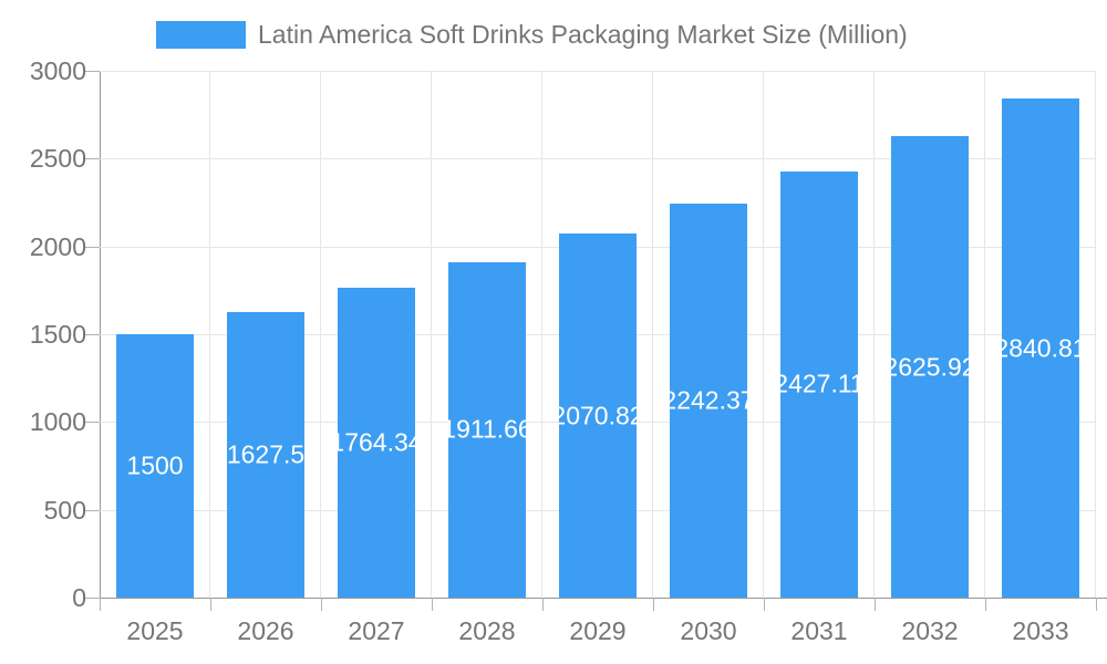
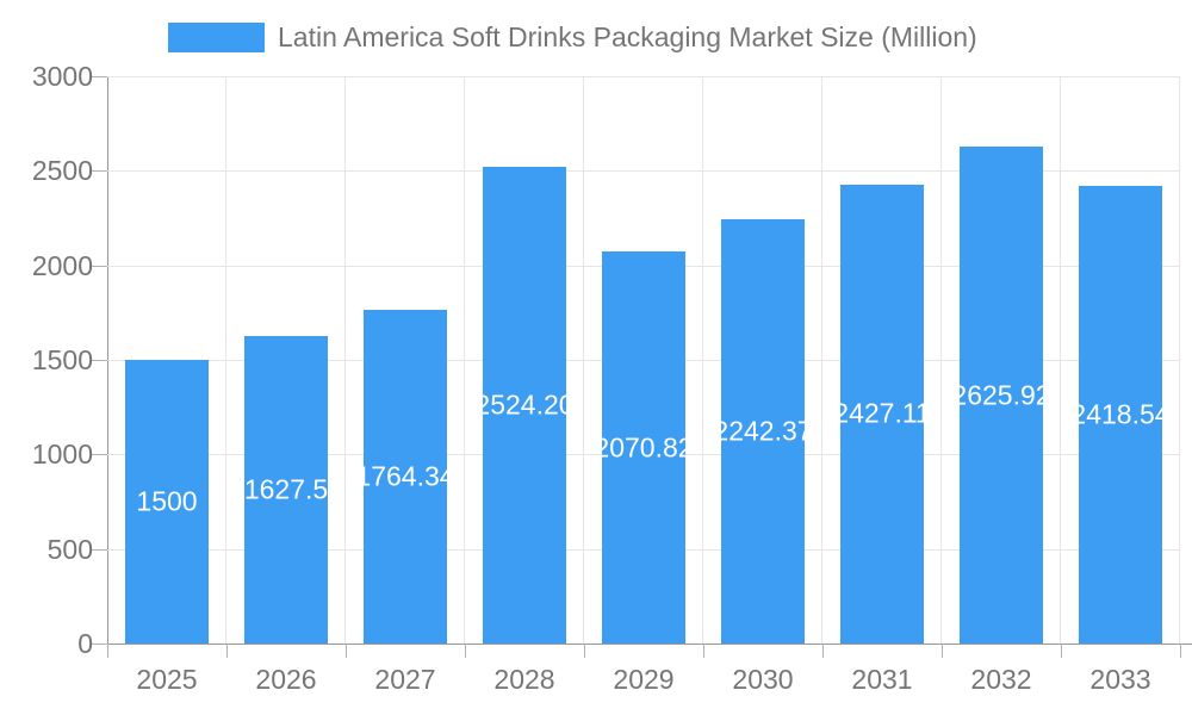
2028: 1911.66 -> 2524.20
2033: 2840.81 -> 2418.54
